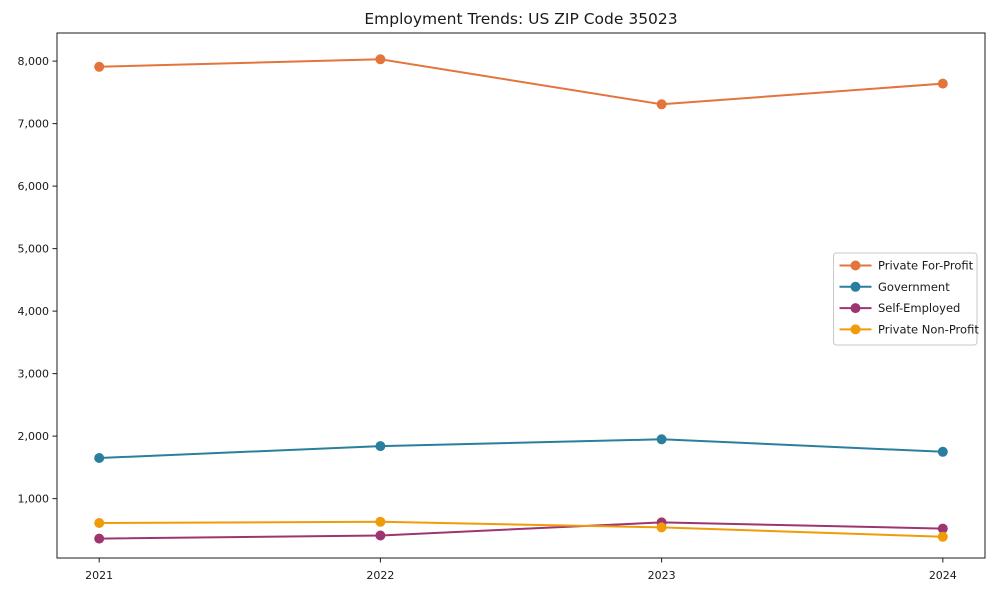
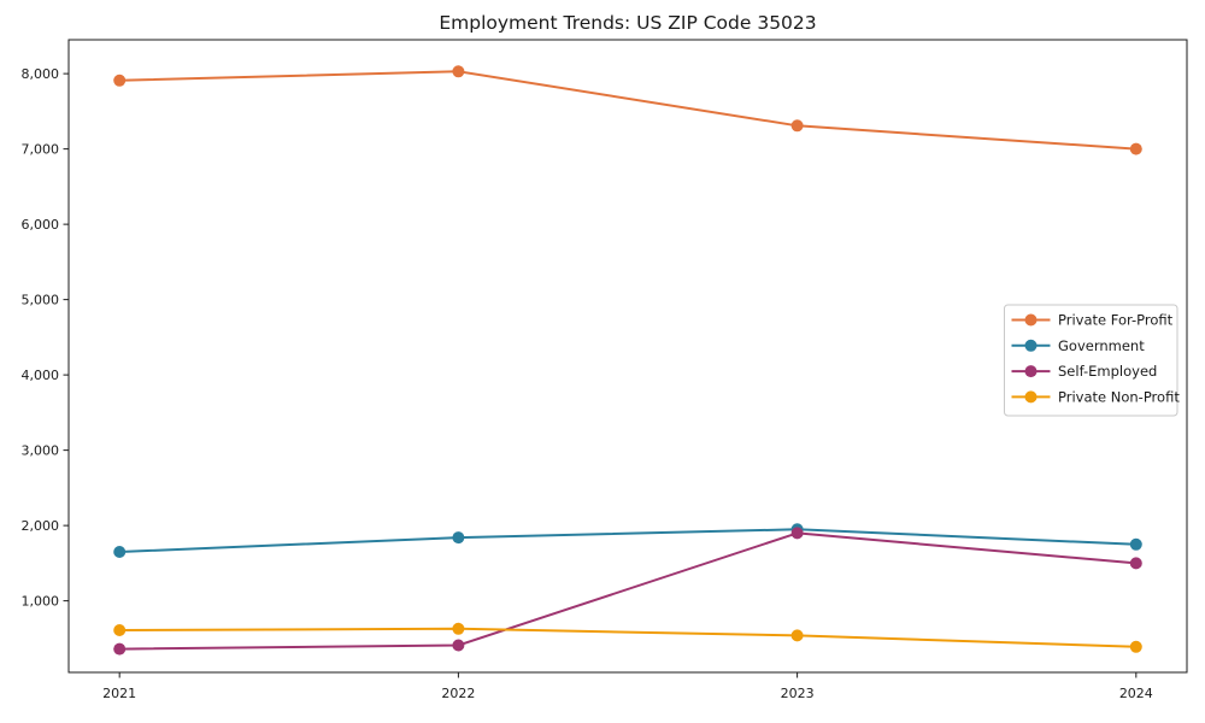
Self-Employed/2023: 600 -> 1900
Private For-Profit/2024: 7600 -> 7000
Self-Employed/2024: 500 -> 1500
